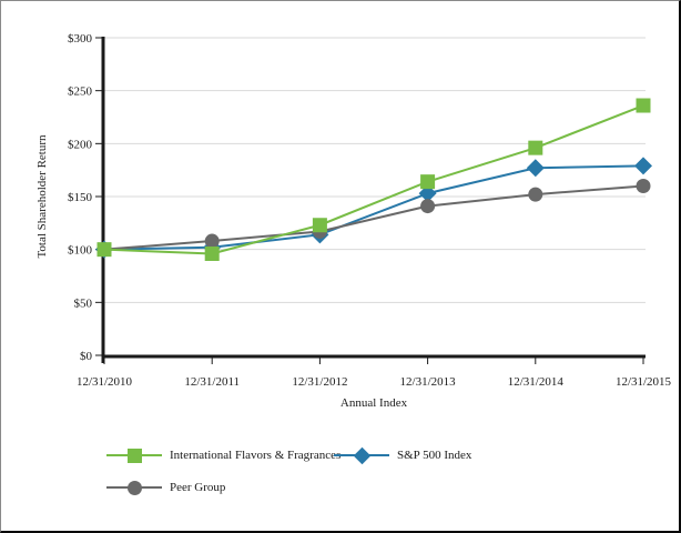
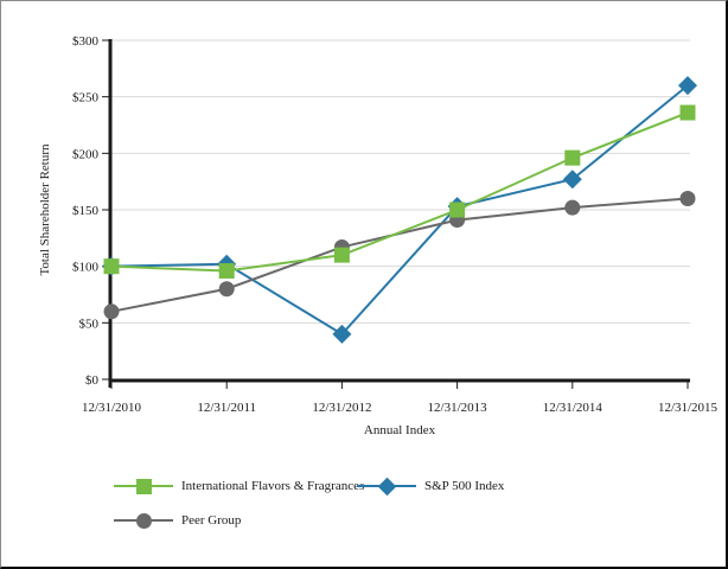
Peer Group/12/31/2010: $100 -> $60
Peer Group/12/31/2011: $110 -> $80
International Flavors & Fragrances/12/31/2012: $120 -> $110
S&P 500 Index/12/31/2012: $110 -> $40
International Flavors & Fragrances/12/31/2013: $160 -> $150
S&P 500 Index/12/31/2015: $180 -> $260
